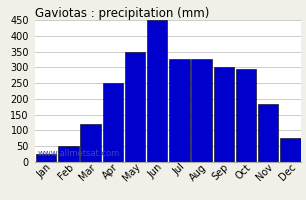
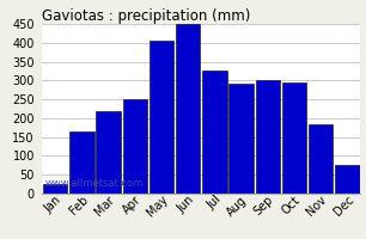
Feb: 50 -> 165
Mar: 120 -> 220
May: 350 -> 405
Aug: 325 -> 290
